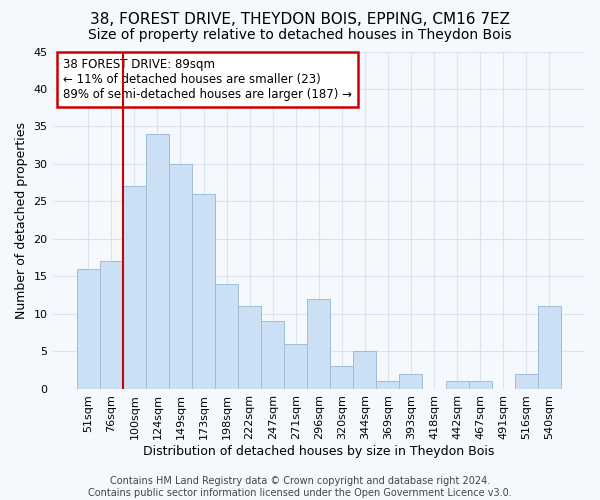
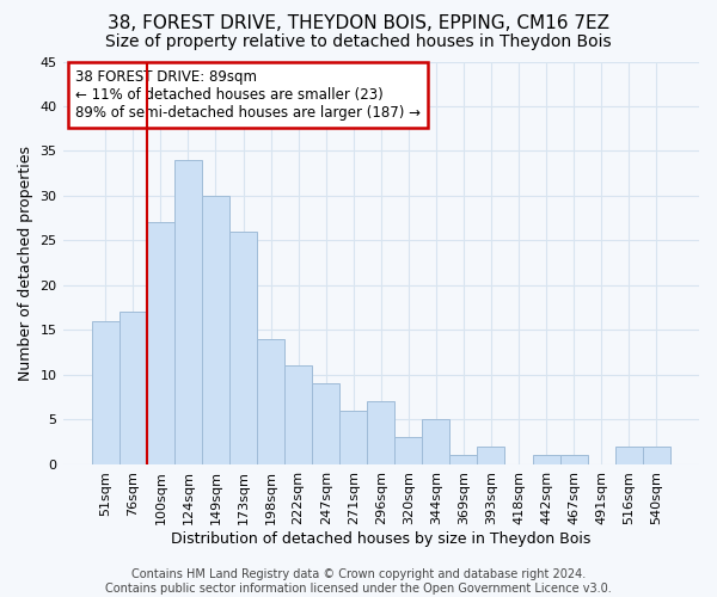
296sqm: 12 -> 7
540sqm: 11 -> 2
